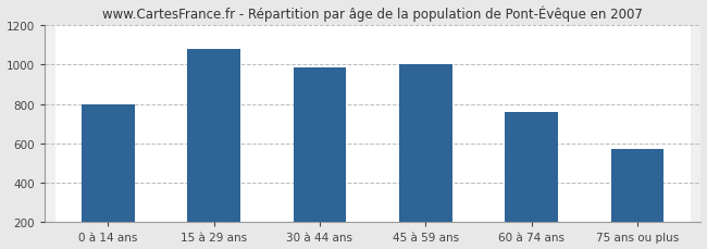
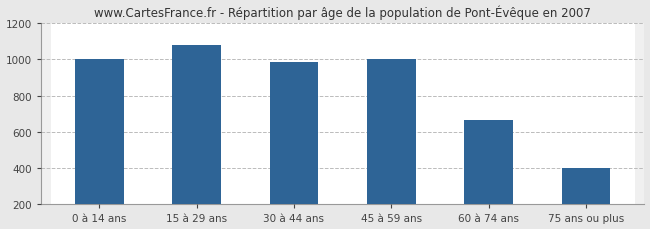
0 à 14 ans: 800 -> 1000
60 à 74 ans: 760 -> 660
75 ans ou plus: 570 -> 400
